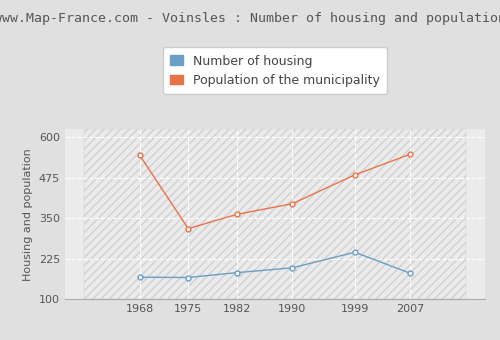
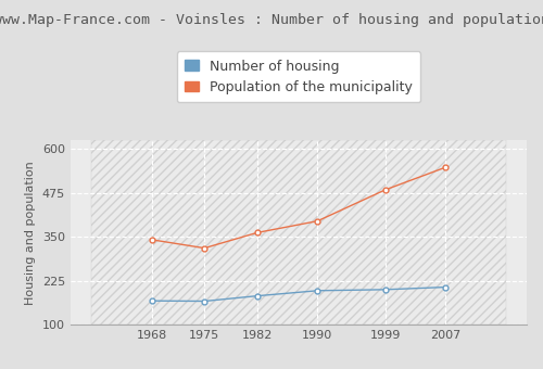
Population of the municipality/1968: 545 -> 342
Number of housing/1999: 245 -> 200
Number of housing/2007: 180 -> 207
